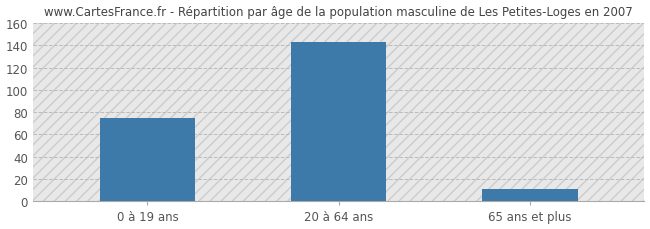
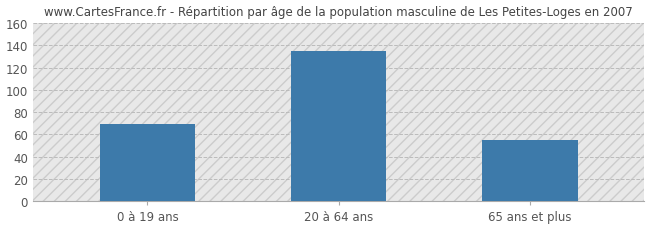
0 à 19 ans: 75 -> 69
20 à 64 ans: 143 -> 135
65 ans et plus: 11 -> 55
